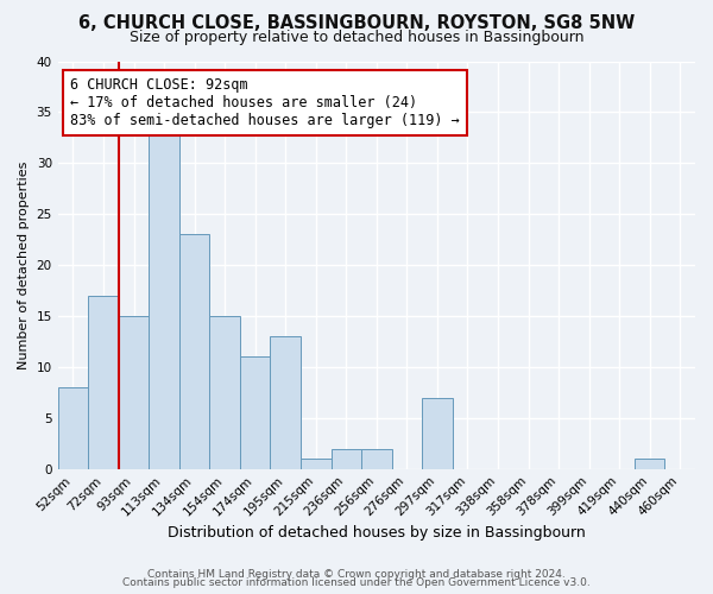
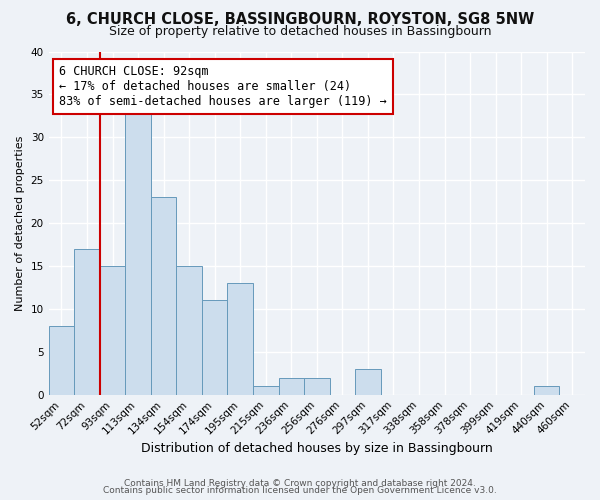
297sqm: 7 -> 3
